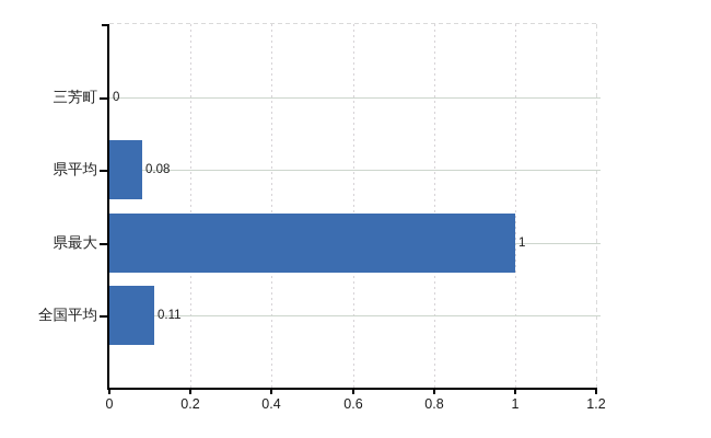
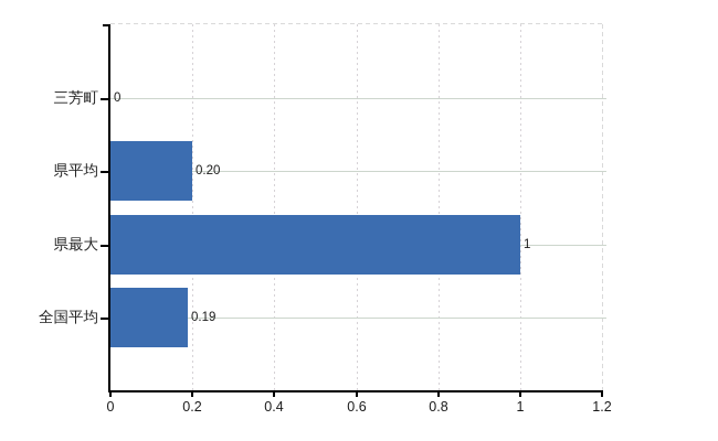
県平均: 0.08 -> 0.20
全国平均: 0.11 -> 0.19
